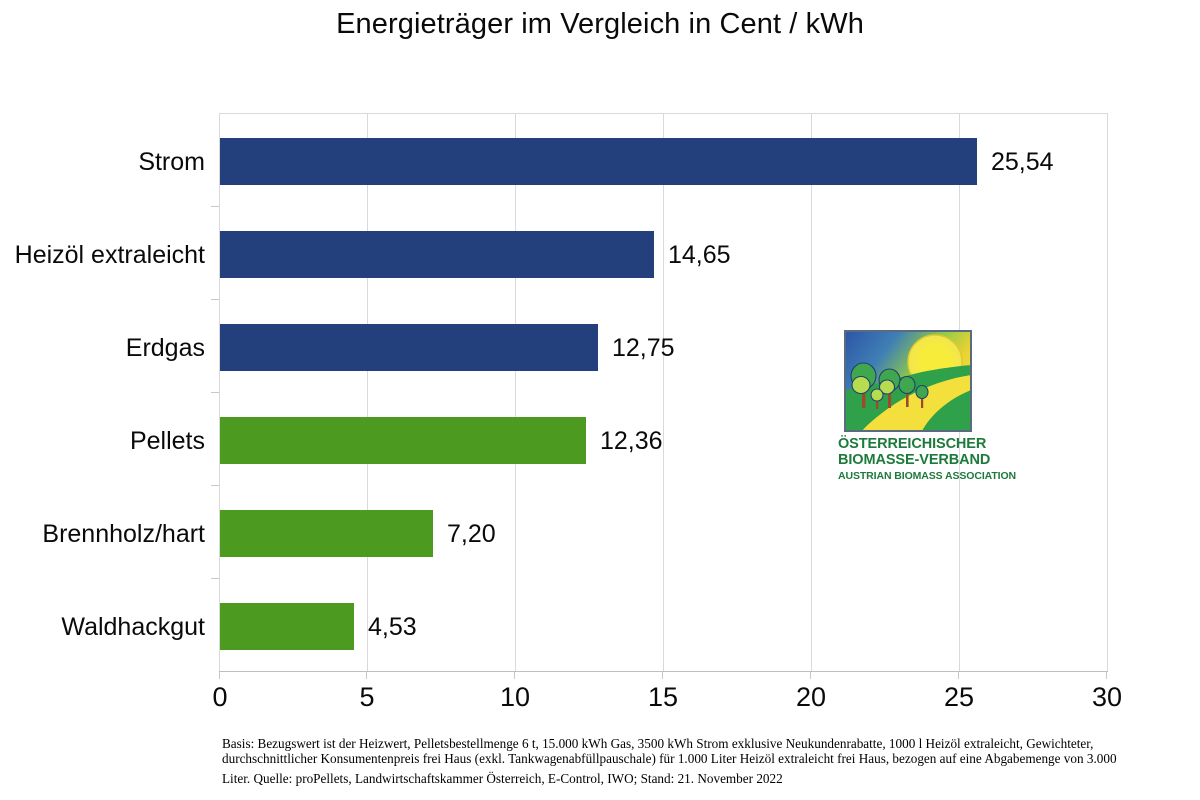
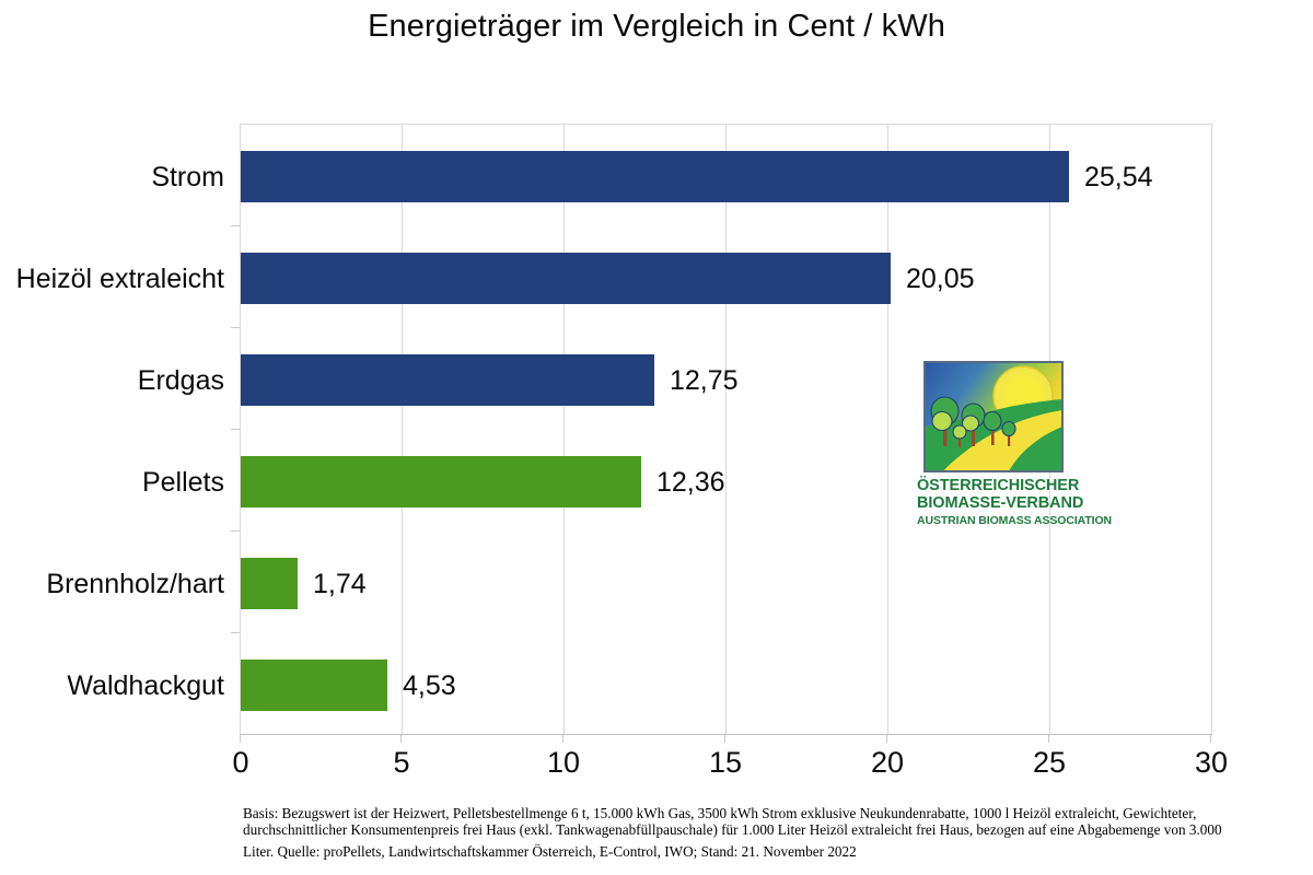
Heizöl extraleicht: 14,65 -> 20,05
Brennholz/hart: 7,20 -> 1,74
